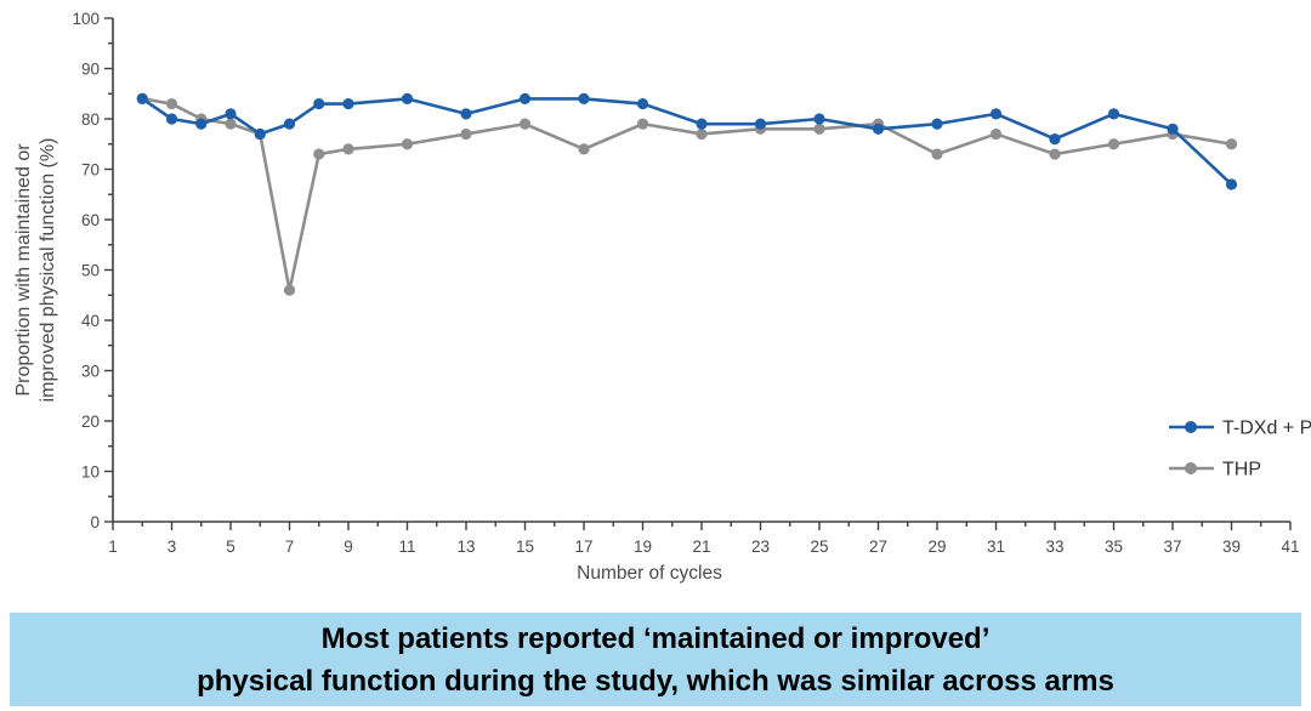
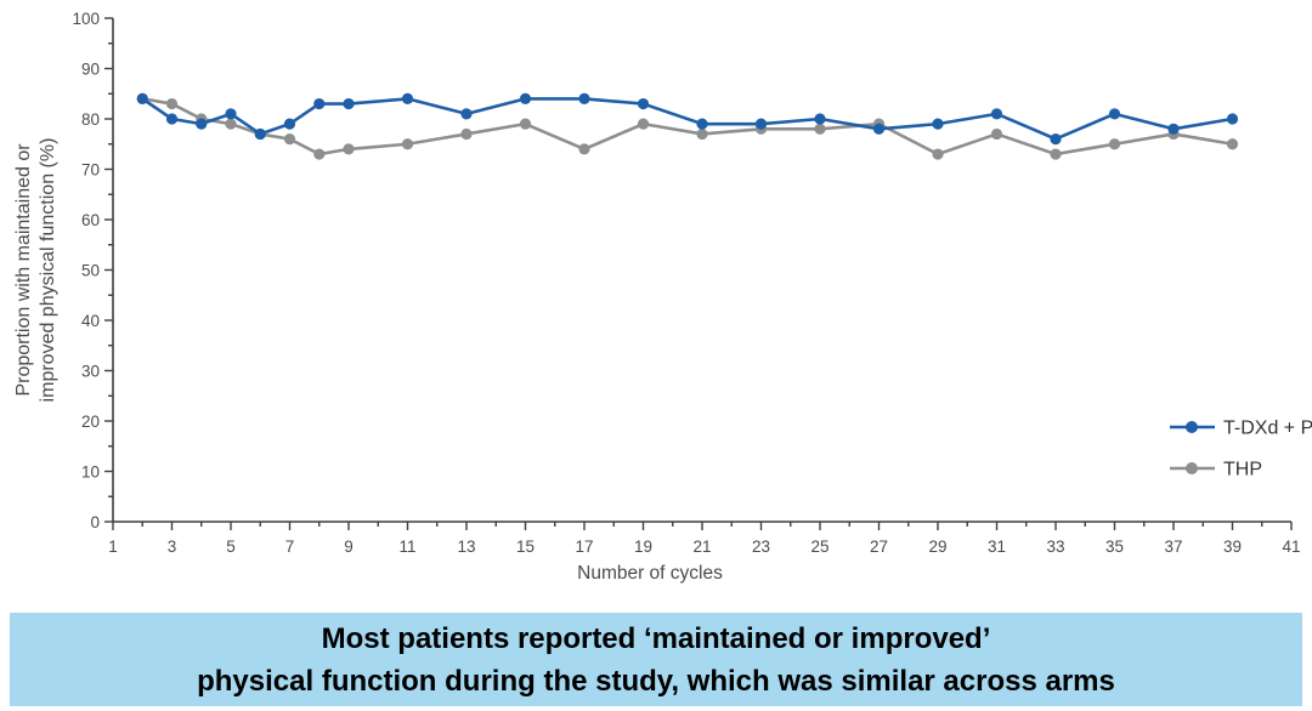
THP/7: 46 -> 76
T-DXd + P/39: 67 -> 80
